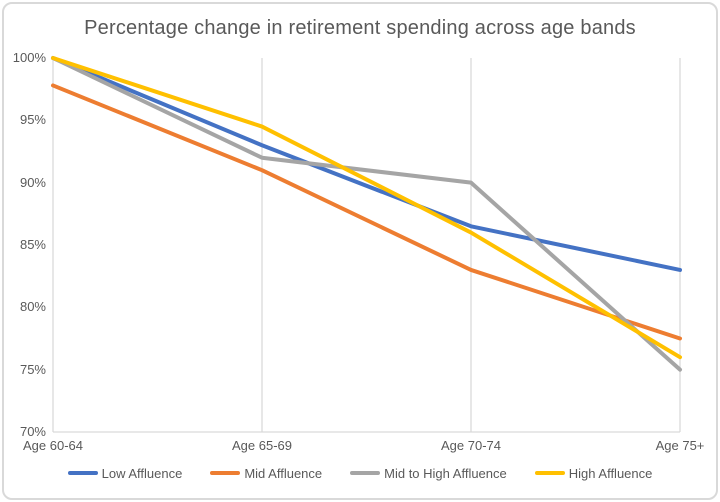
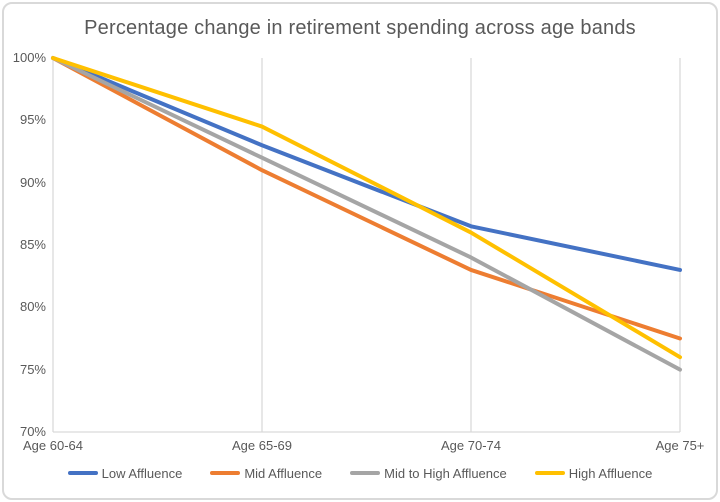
Mid Affluence/Age 60-64: 97.8% -> 100.0%
Mid to High Affluence/Age 70-74: 90% -> 84%
